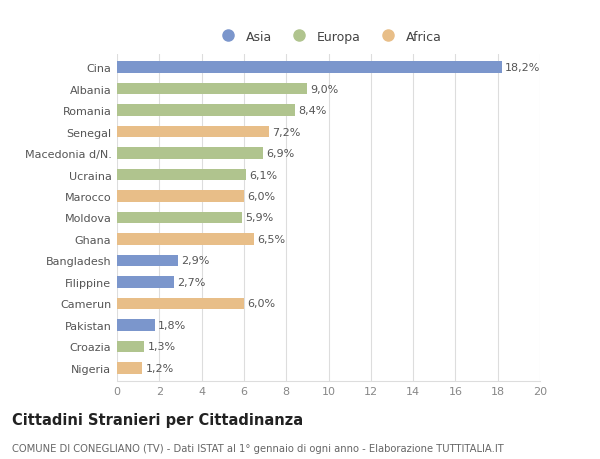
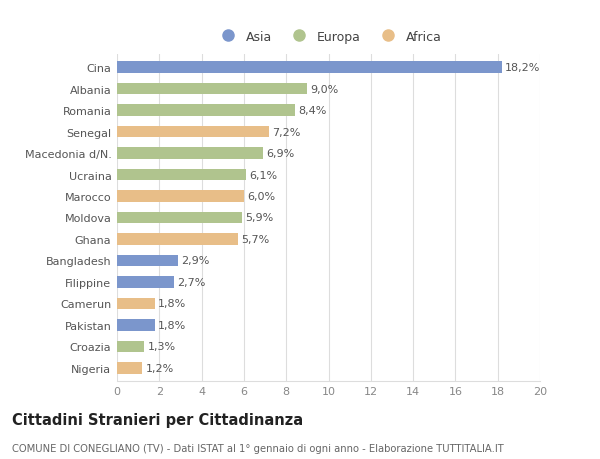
Ghana: 6,5% -> 5,7%
Camerun: 6,0% -> 1,8%
